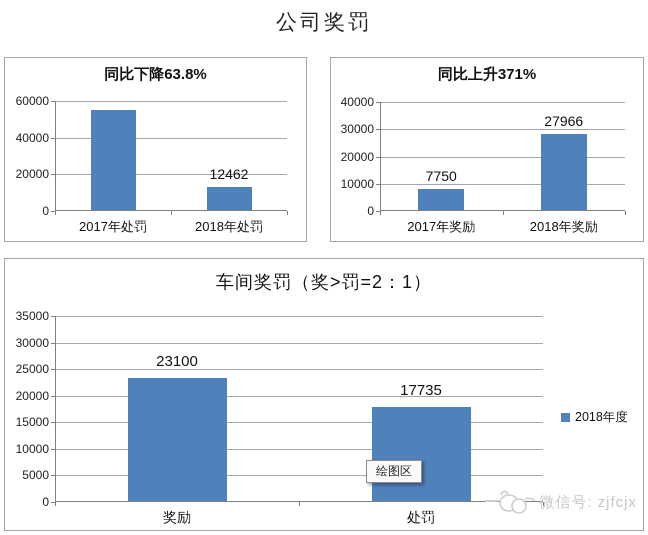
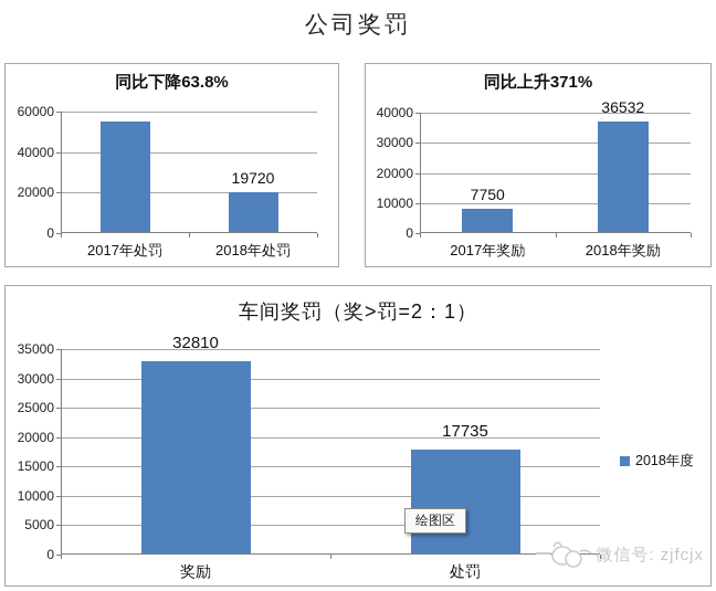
同比下降63.8%/2018年处罚: 12462 -> 19720
同比上升371%/2018年奖励: 27966 -> 36532
车间奖罚（奖>罚=2：1）/奖励: 23100 -> 32810
